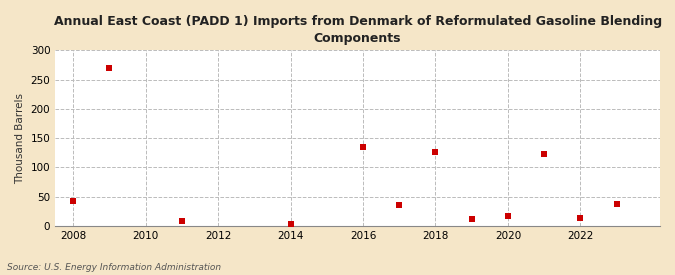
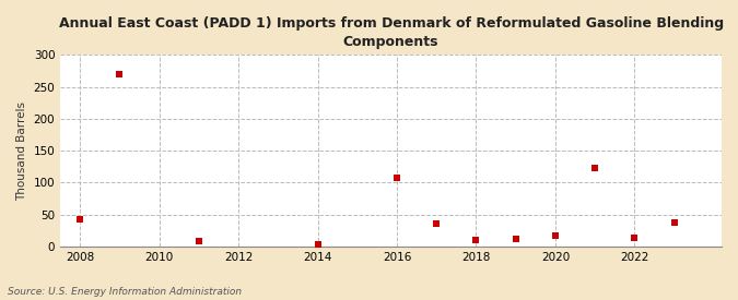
2016: 134 -> 108
2018: 126 -> 10
